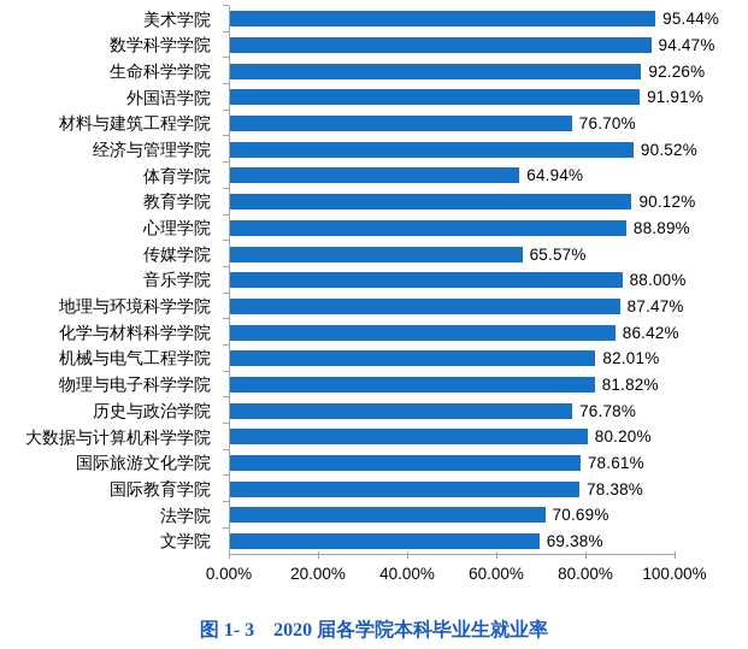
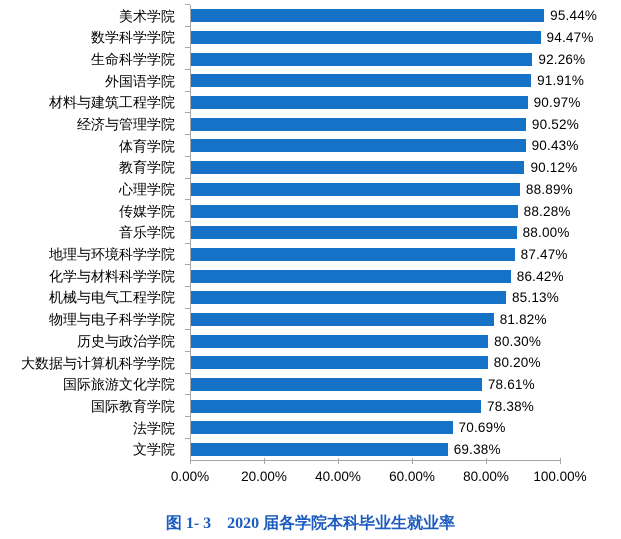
材料与建筑工程学院: 76.70% -> 90.97%
体育学院: 64.94% -> 90.43%
传媒学院: 65.57% -> 88.28%
机械与电气工程学院: 82.01% -> 85.13%
历史与政治学院: 76.78% -> 80.30%
